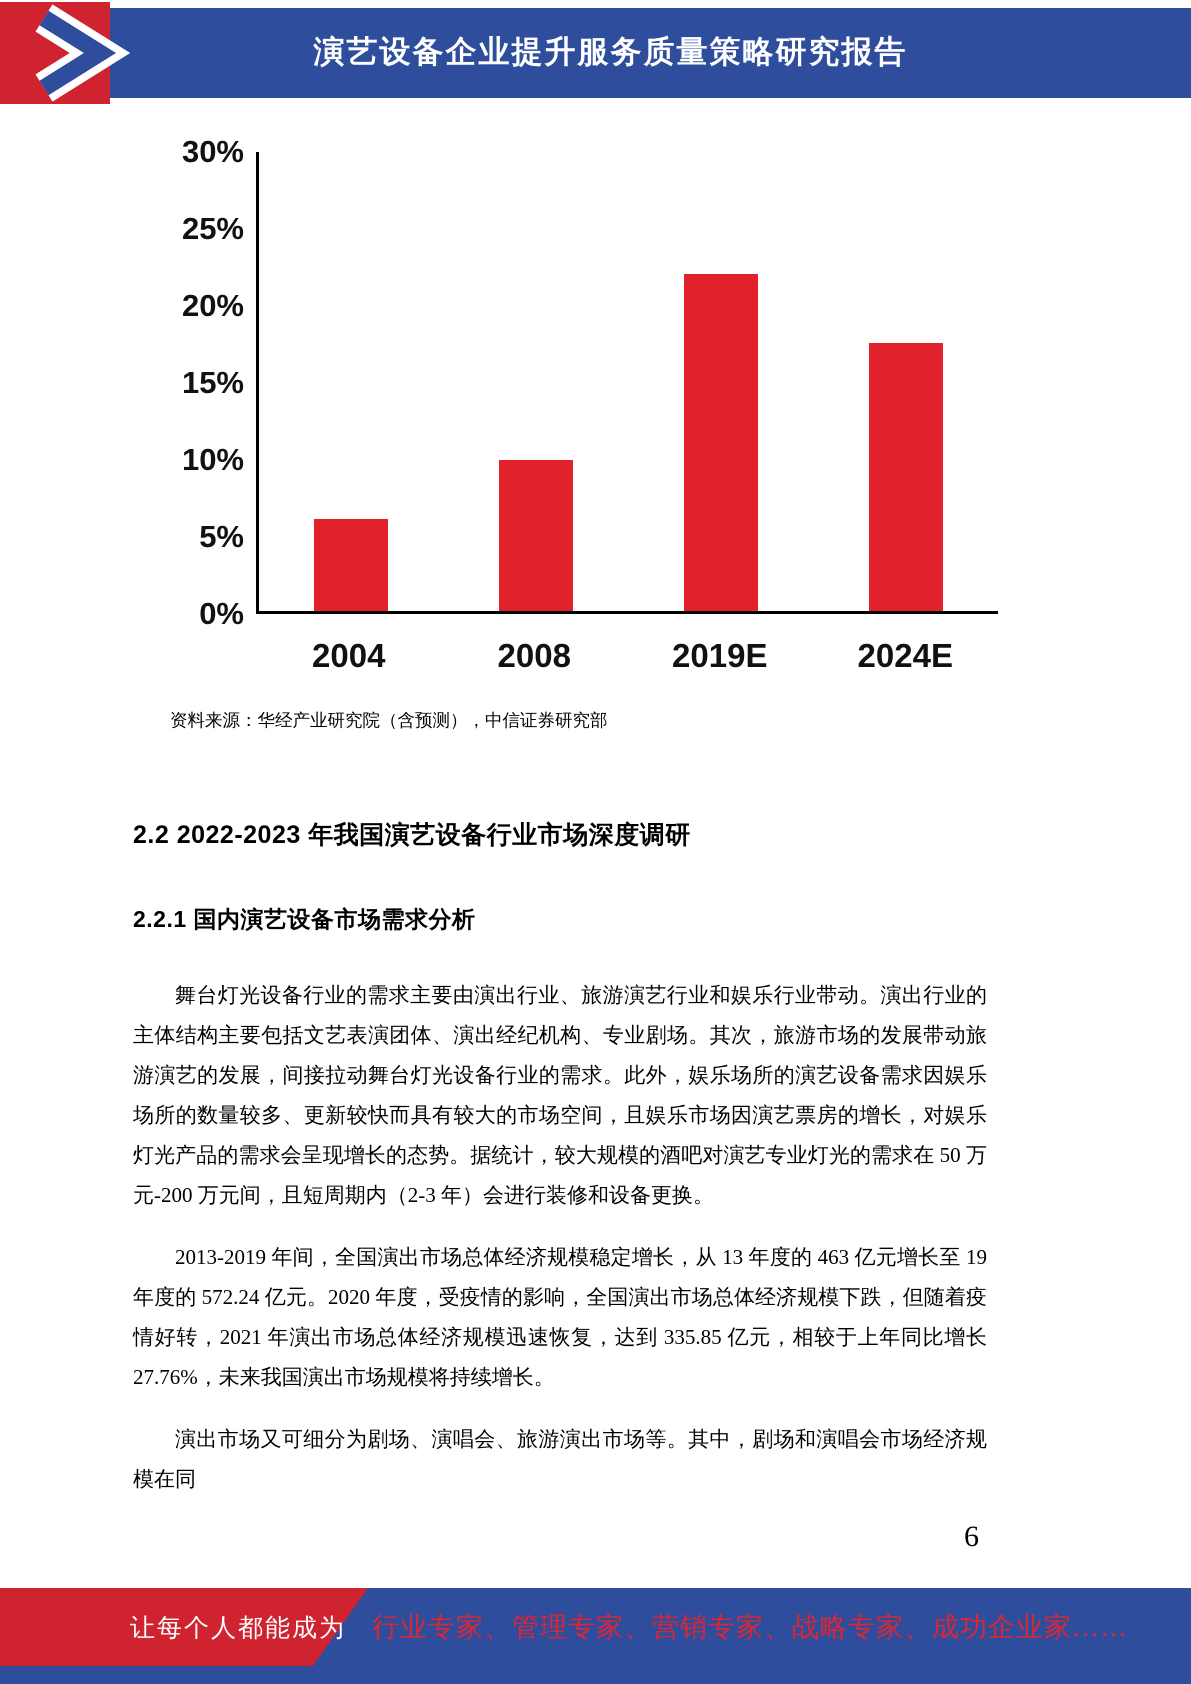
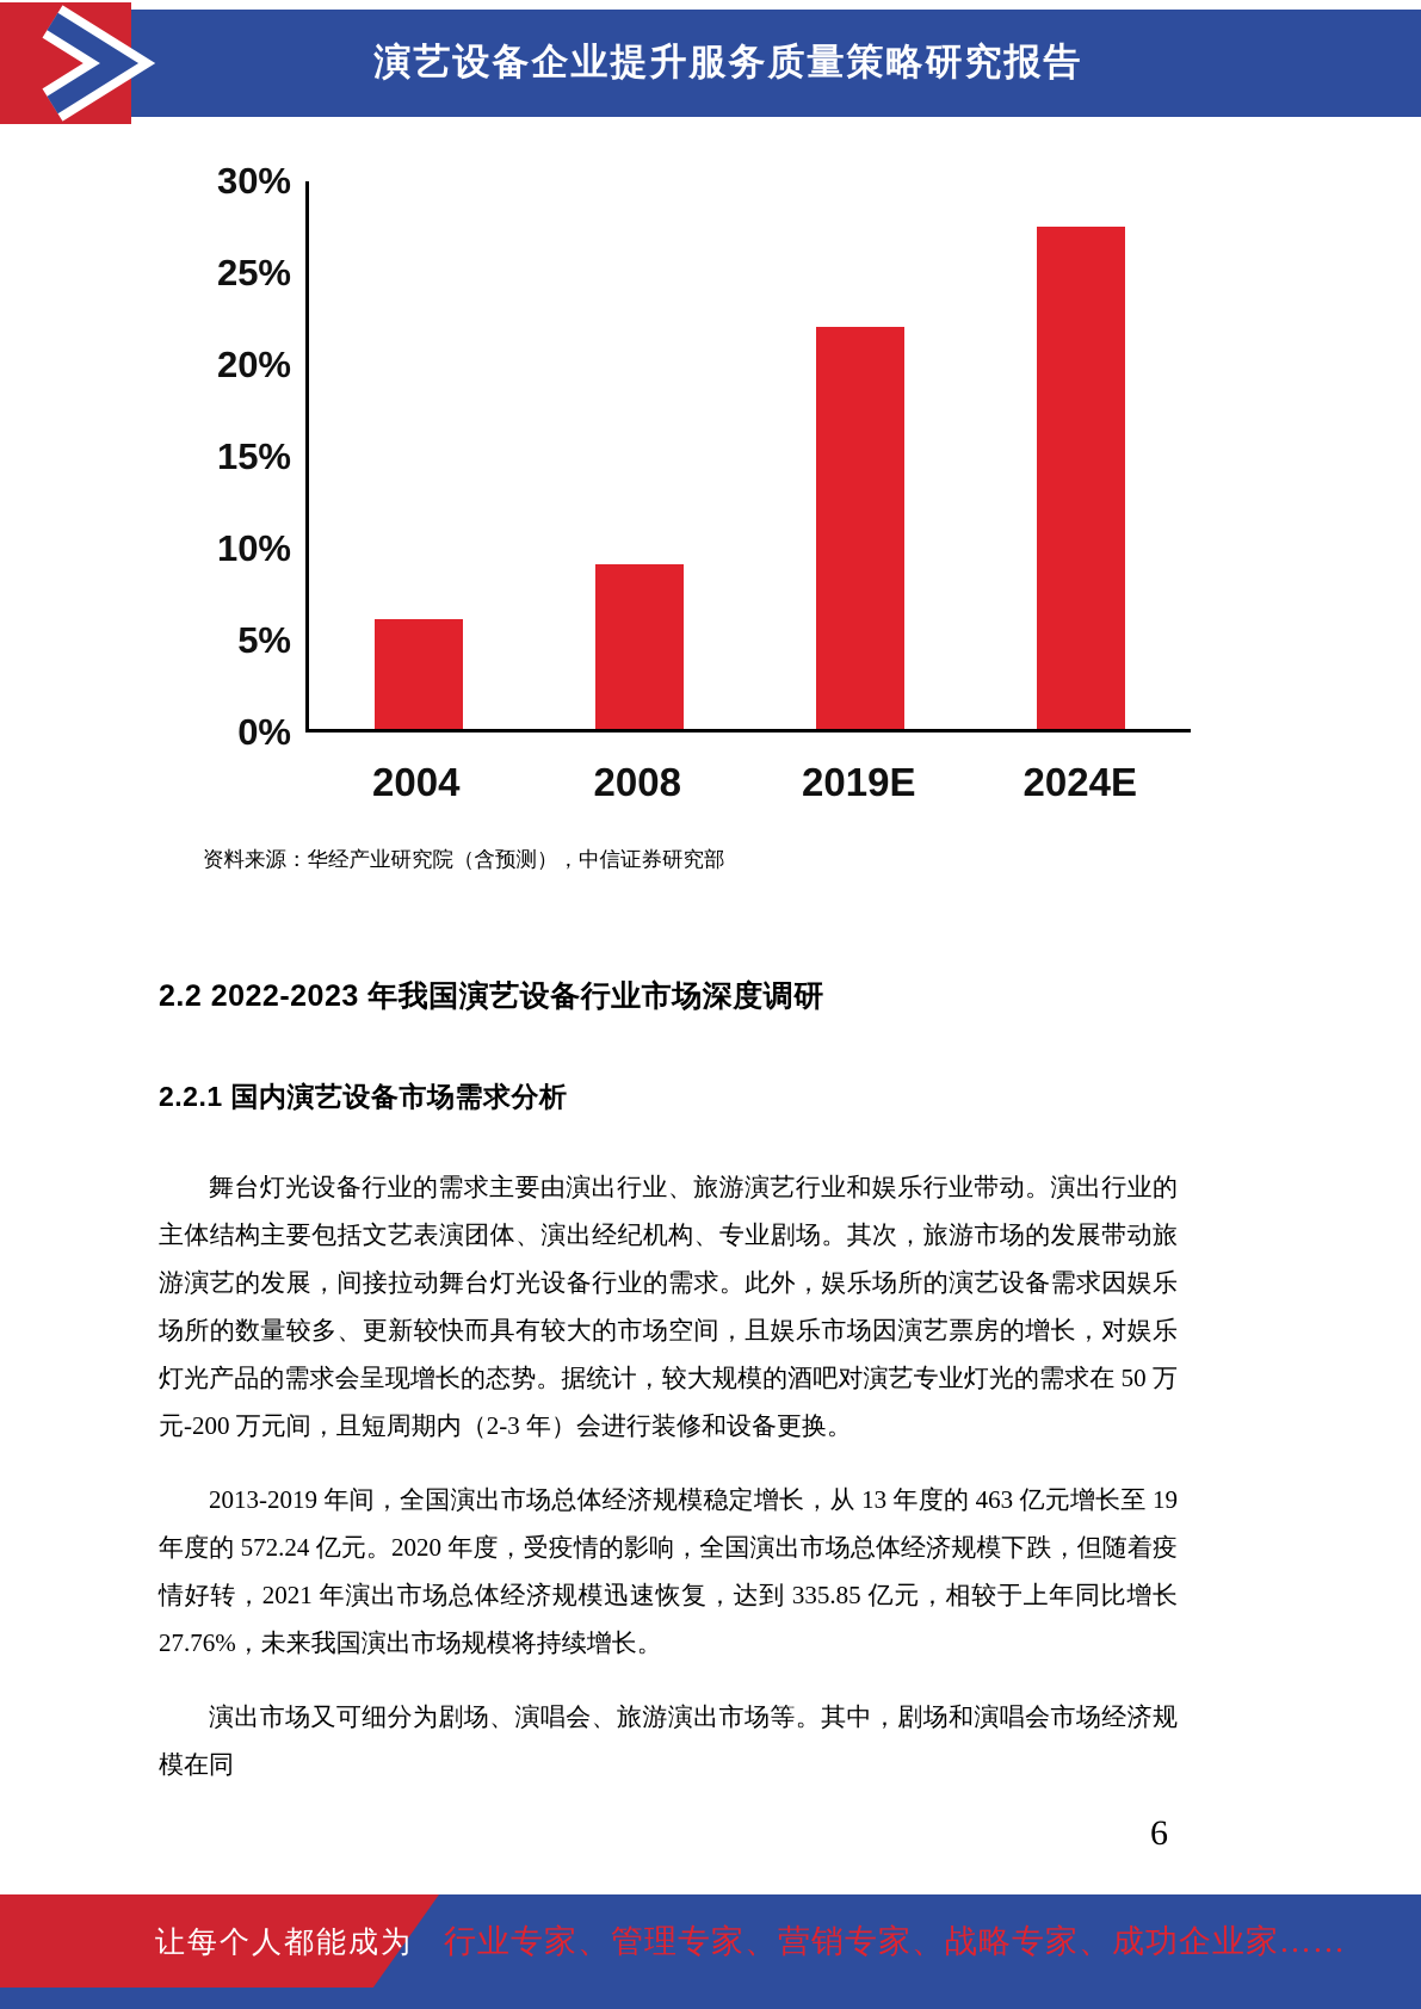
2008: 9.9% -> 9.0%
2024E: 17.5% -> 27.5%
